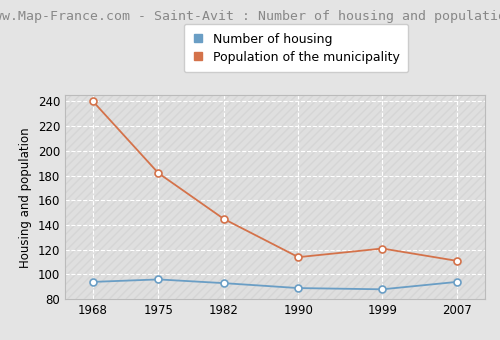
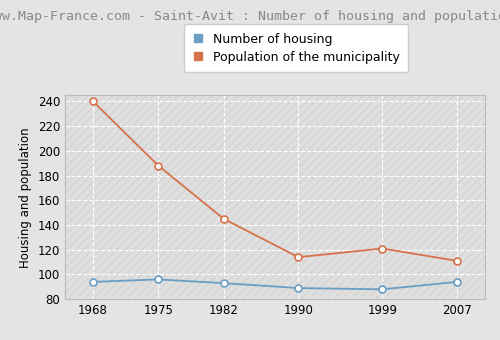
Population of the municipality/1975: 182 -> 188
